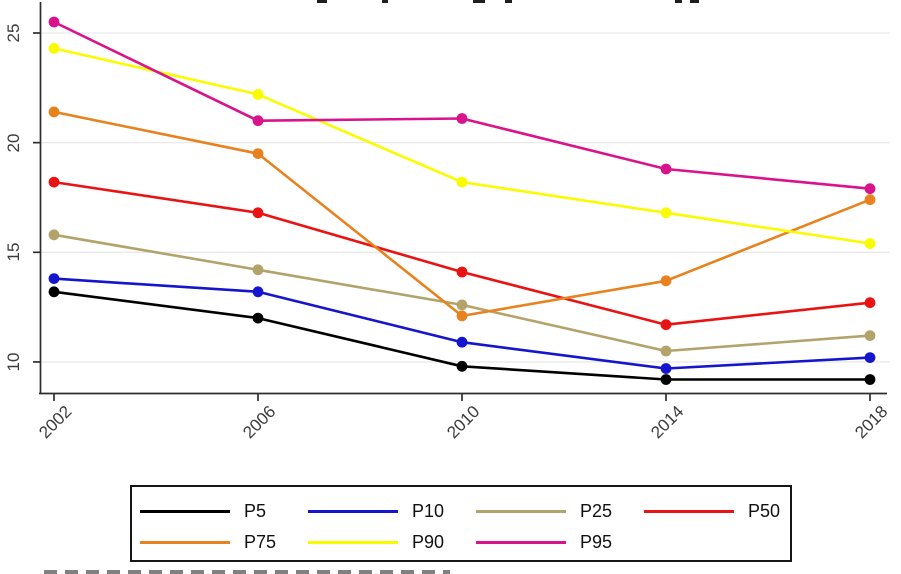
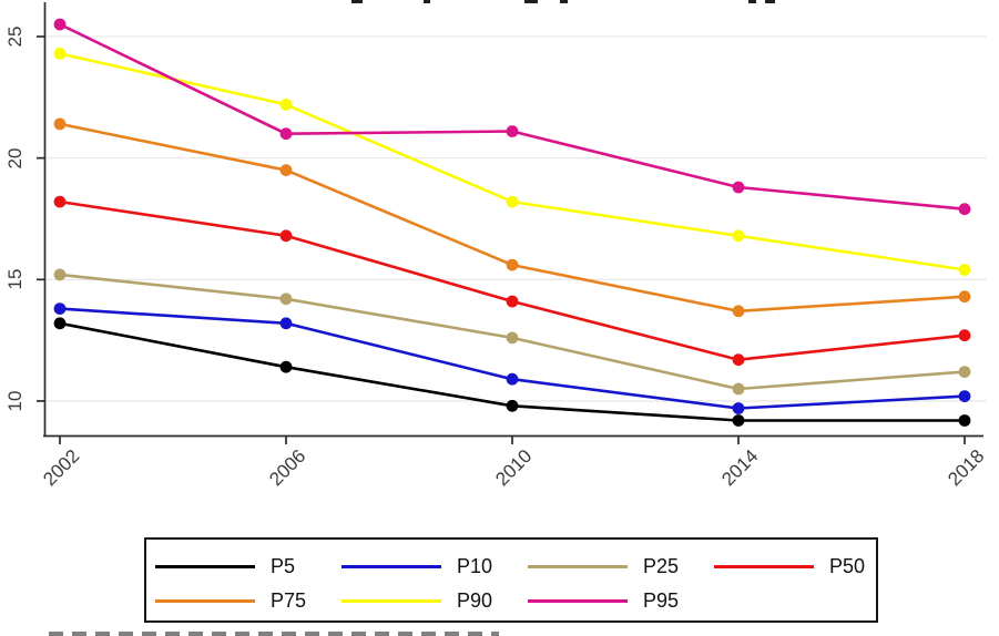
P25/2002: 15.8 -> 15.2
P5/2006: 12.0 -> 11.4
P75/2010: 12.1 -> 15.6
P75/2018: 17.4 -> 14.3
